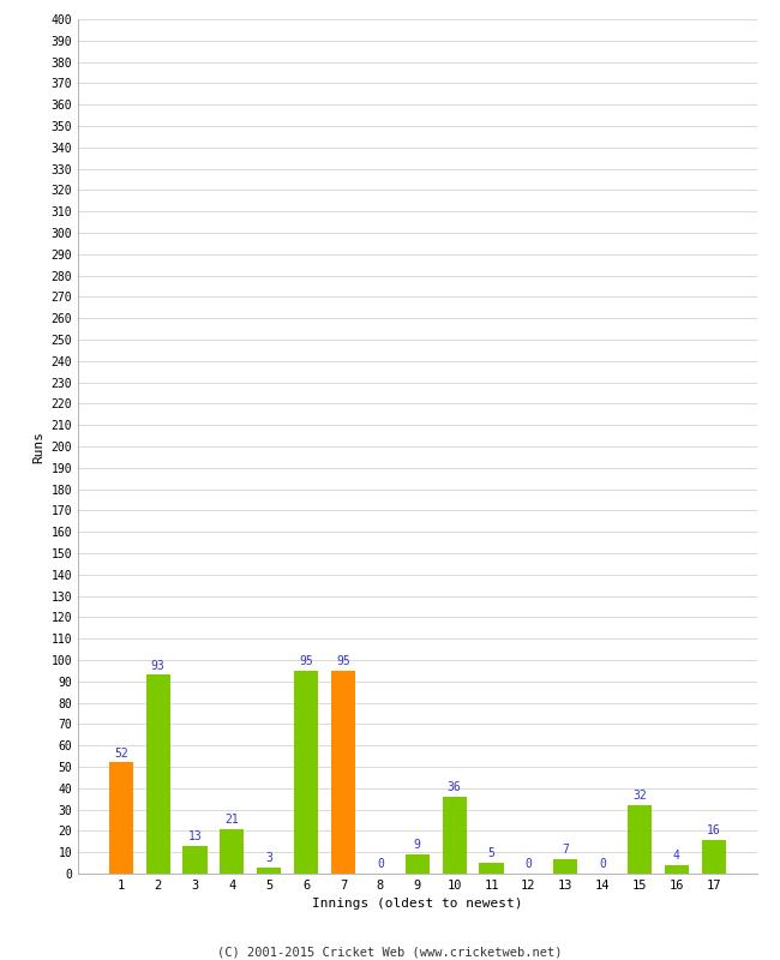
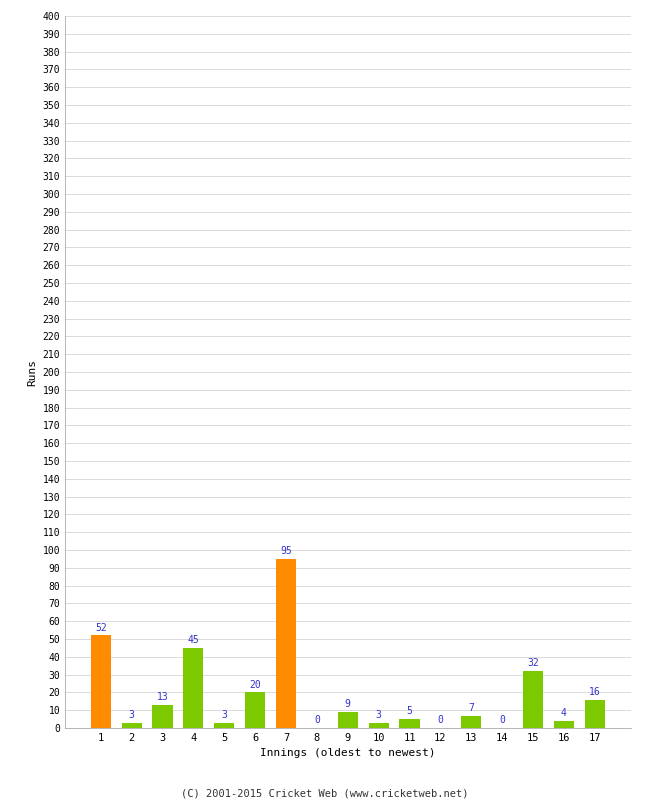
2: 93 -> 3
4: 21 -> 45
6: 95 -> 20
10: 36 -> 3
